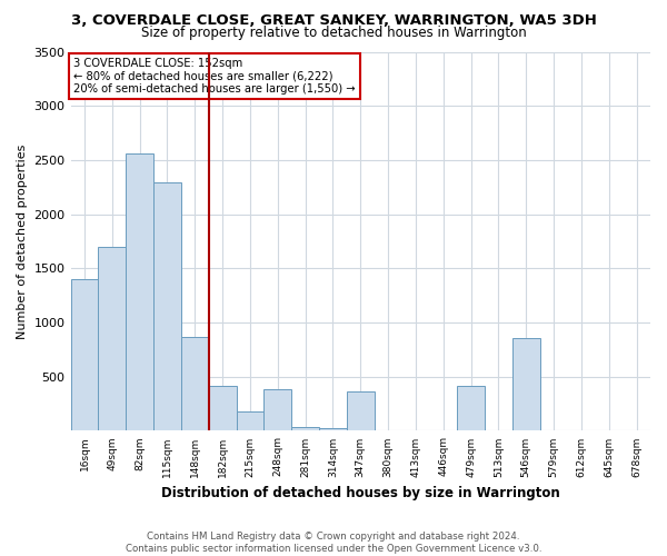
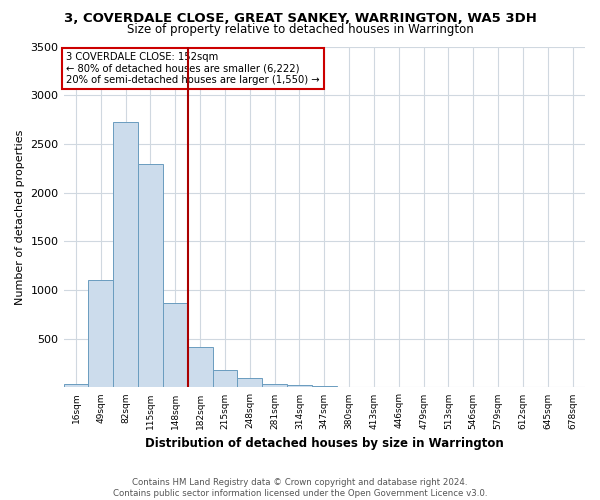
16sqm: 1400 -> 40
49sqm: 1700 -> 1100
82sqm: 2560 -> 2720
248sqm: 380 -> 100
347sqm: 360 -> 20
479sqm: 420 -> 0
546sqm: 860 -> 0
